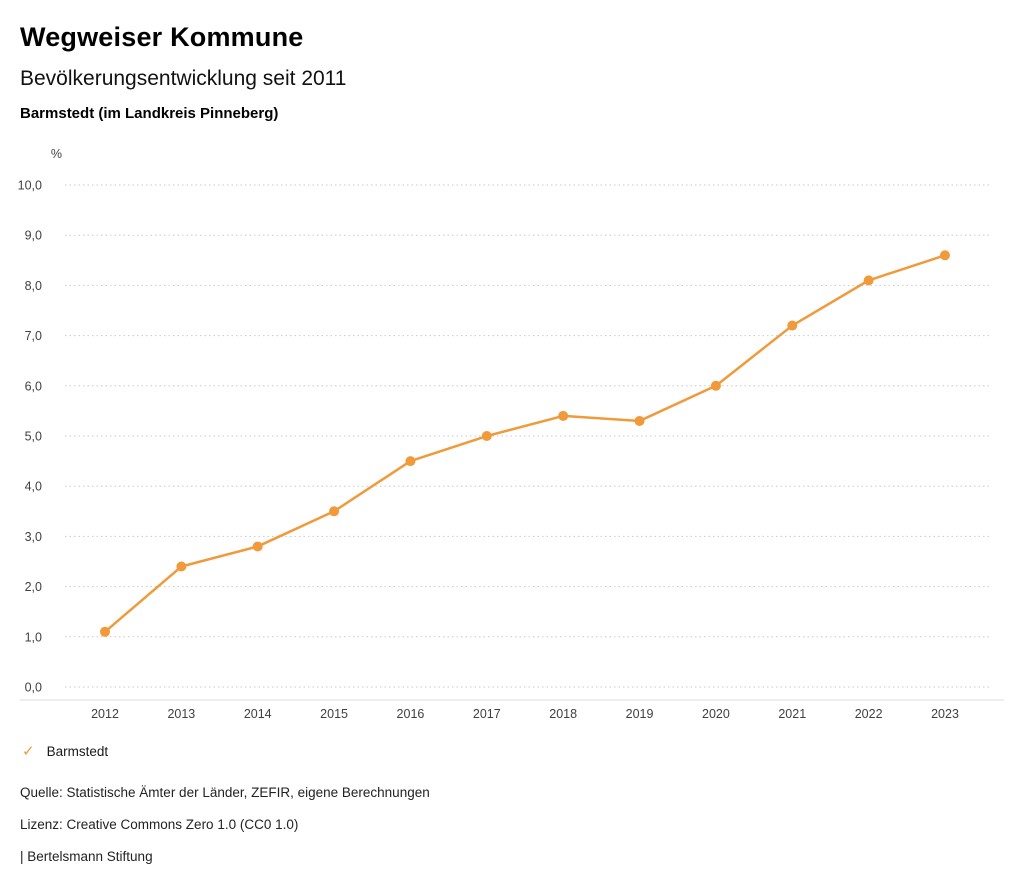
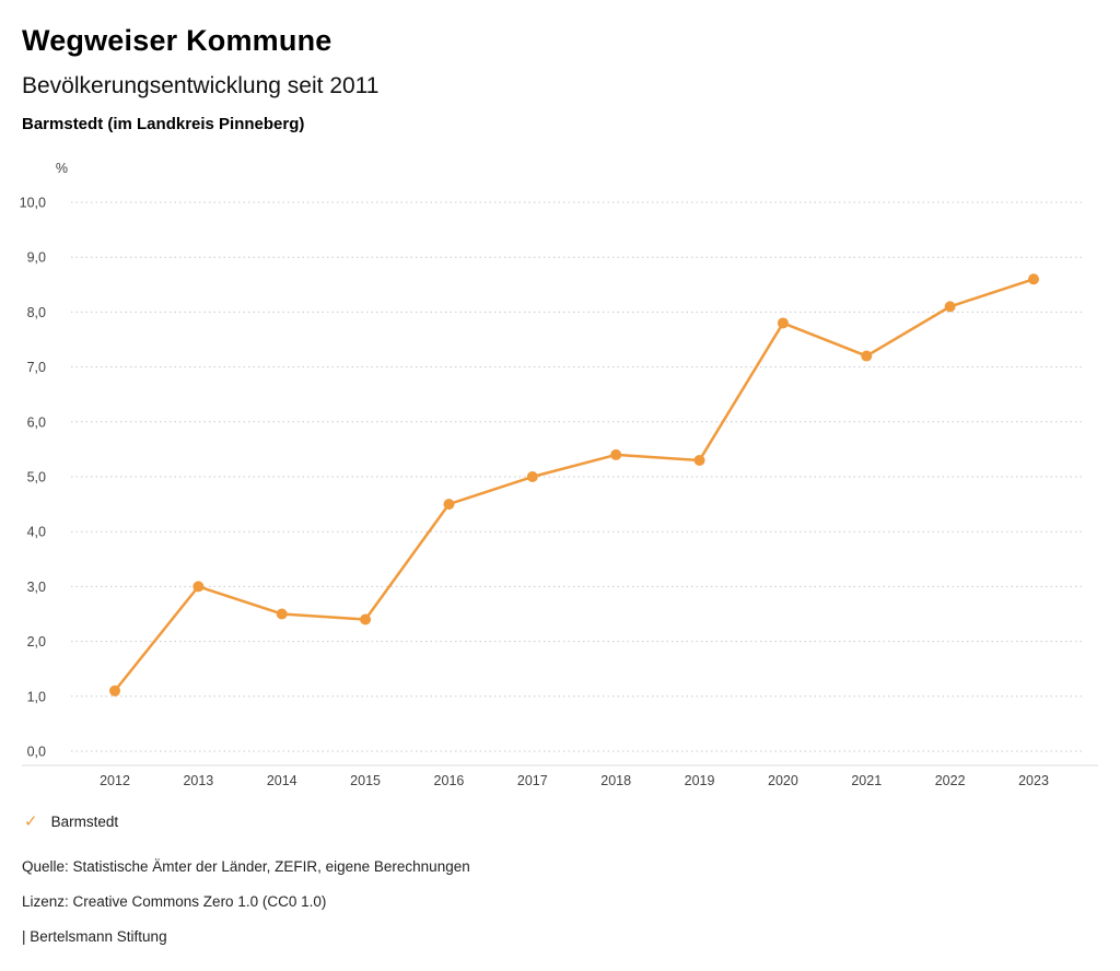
2013: 2,4 -> 3,0
2014: 2,8 -> 2,5
2015: 3,5 -> 2,4
2020: 6,0 -> 7,8
